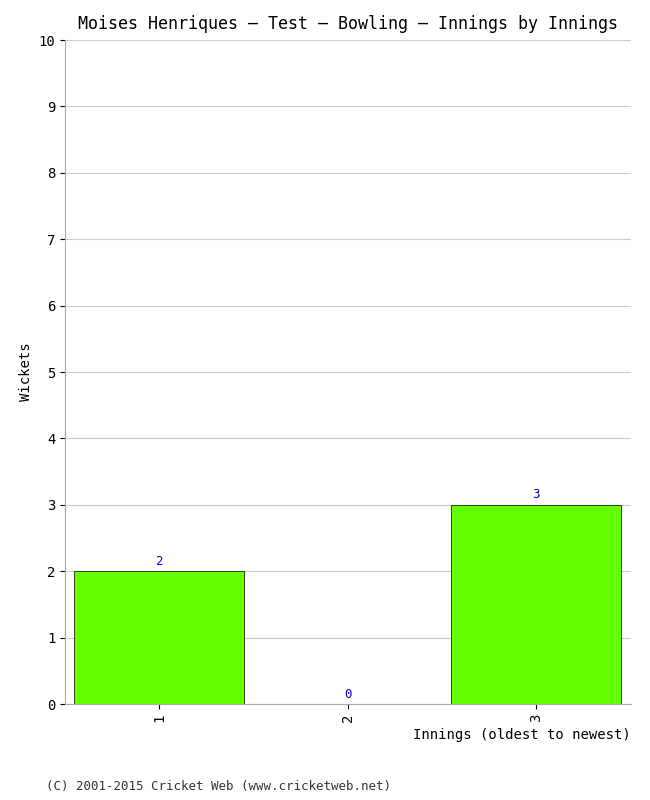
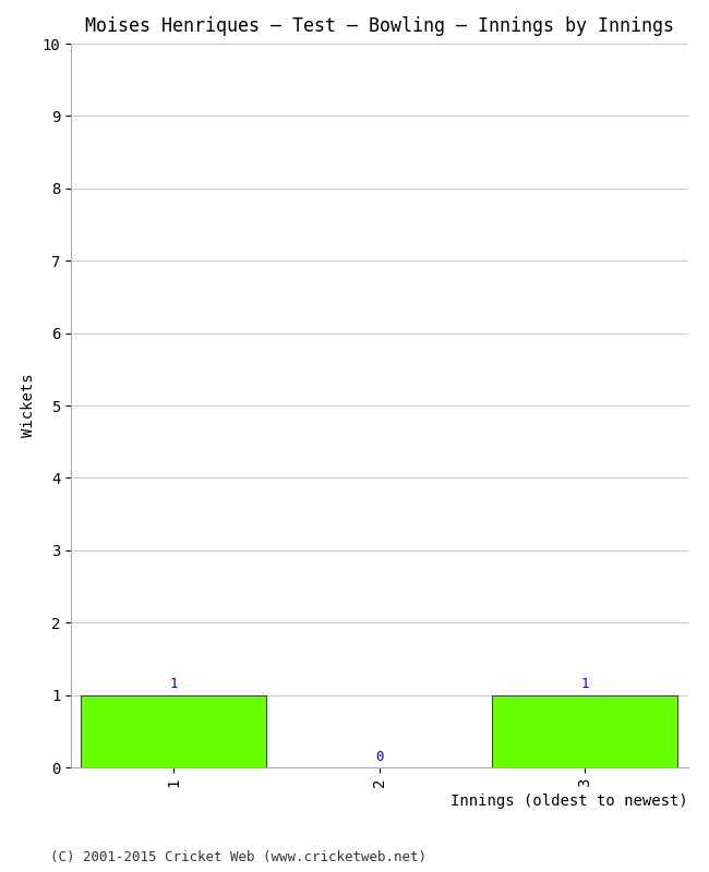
1: 2 -> 1
3: 3 -> 1
